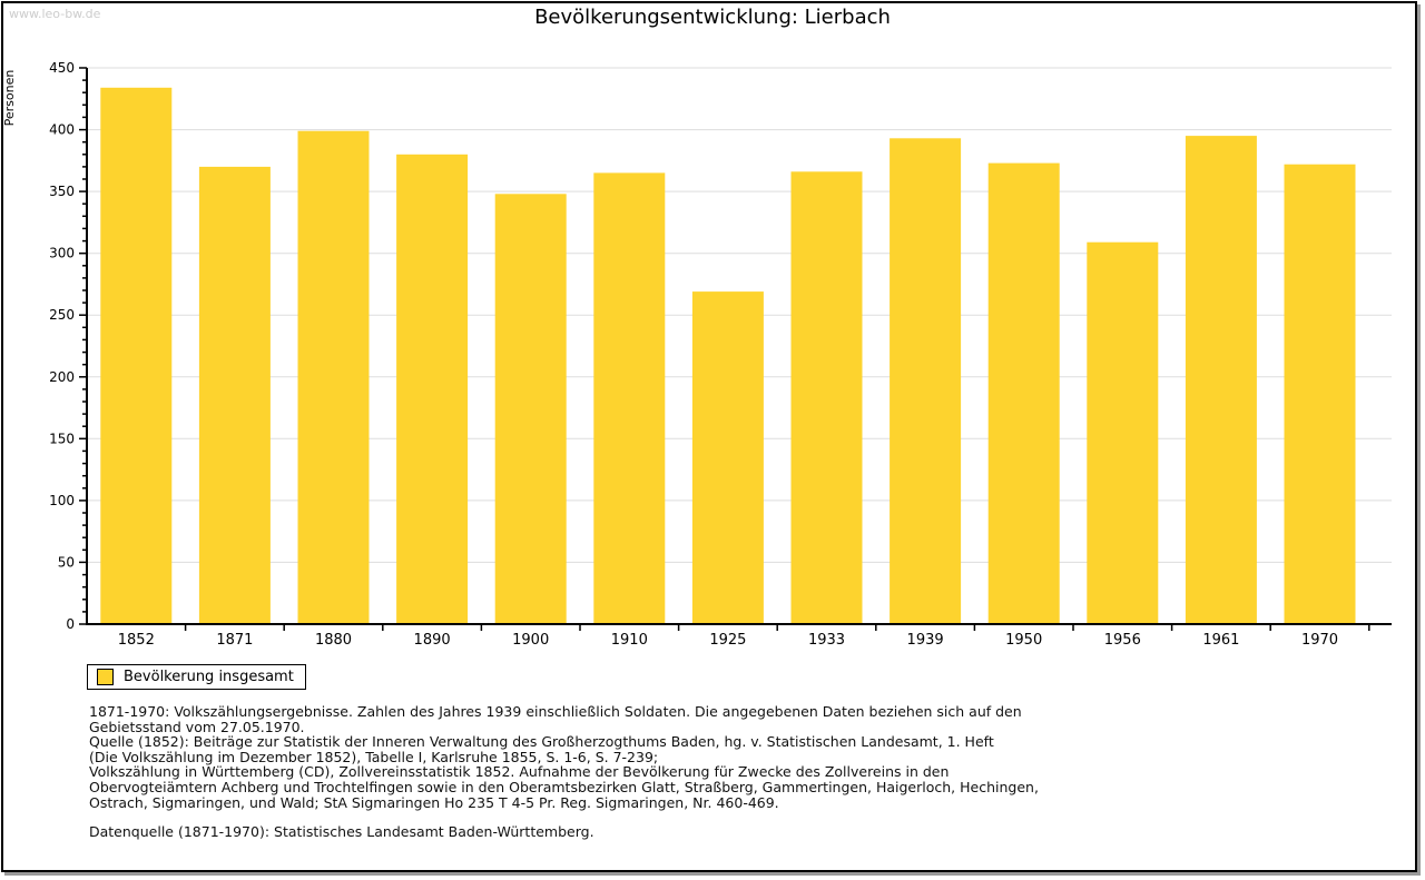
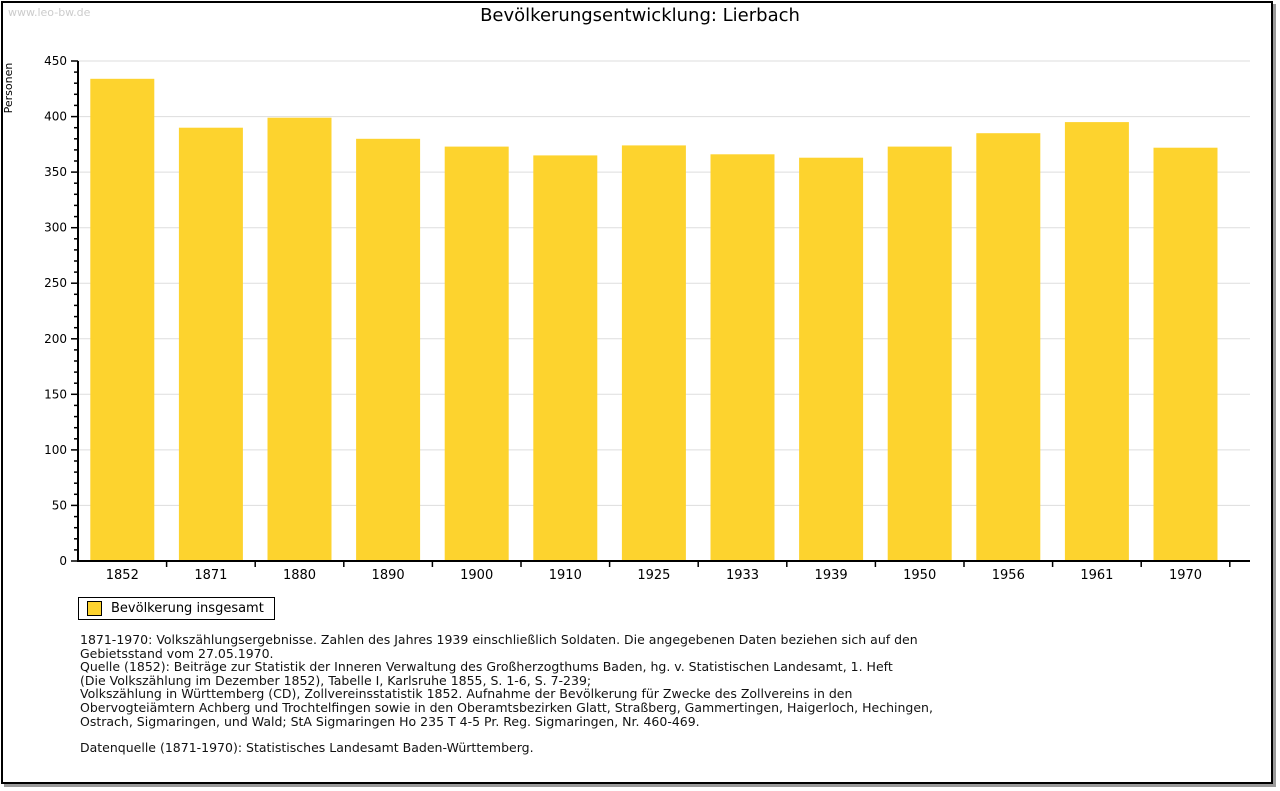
1871: 370 -> 390
1900: 348 -> 373
1925: 269 -> 374
1939: 393 -> 363
1956: 309 -> 385
